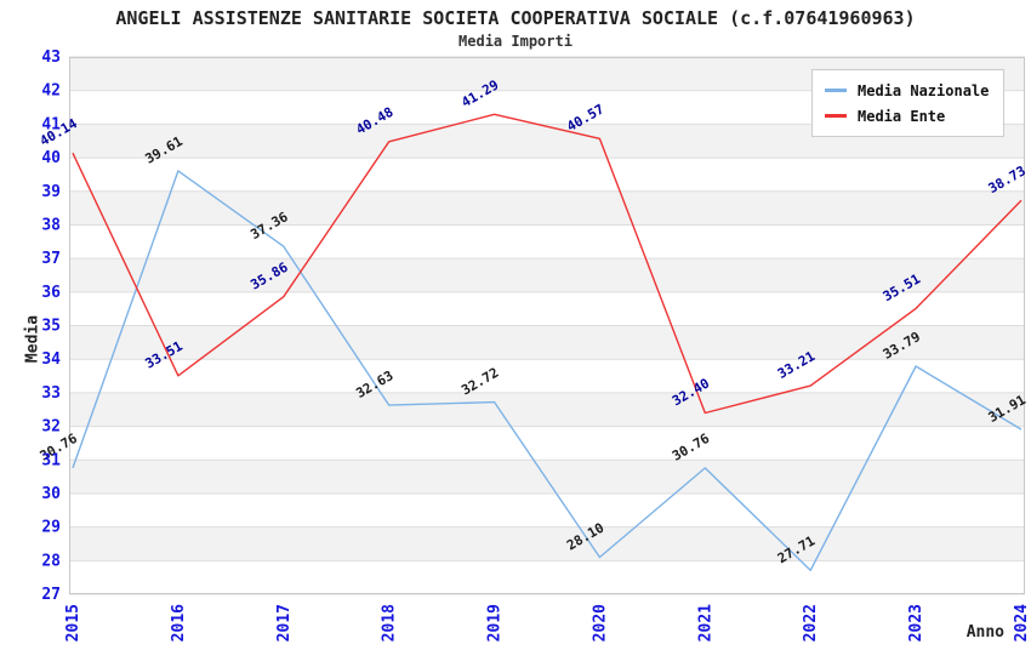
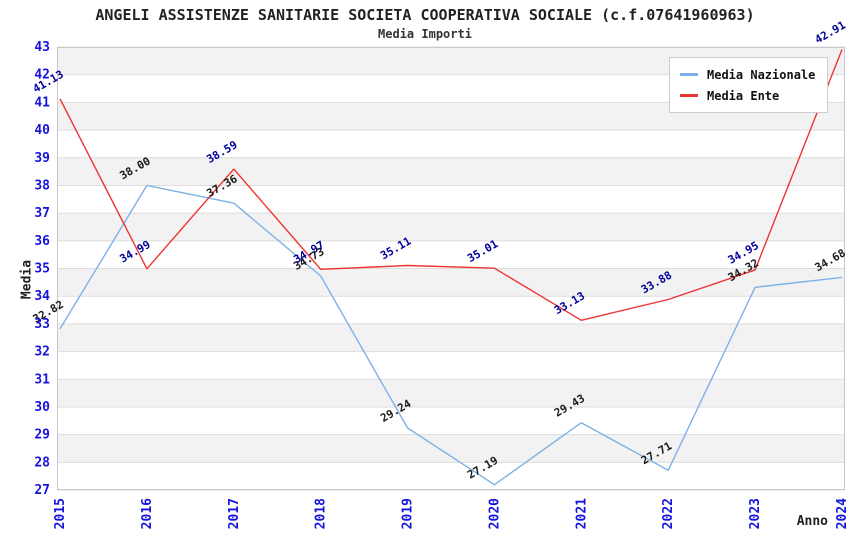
Media Nazionale/2015: 30.76 -> 32.82
Media Ente/2015: 40.14 -> 41.13
Media Nazionale/2016: 39.61 -> 38.00
Media Ente/2016: 33.51 -> 34.99
Media Ente/2017: 35.86 -> 38.59
Media Nazionale/2018: 32.63 -> 34.73
Media Ente/2018: 40.48 -> 34.97
Media Nazionale/2019: 32.72 -> 29.24
Media Ente/2019: 41.29 -> 35.11
Media Nazionale/2020: 28.10 -> 27.19
Media Ente/2020: 40.57 -> 35.01
Media Nazionale/2021: 30.76 -> 29.43
Media Ente/2021: 32.40 -> 33.13
Media Ente/2022: 33.21 -> 33.88
Media Nazionale/2023: 33.79 -> 34.32
Media Ente/2023: 35.51 -> 34.95
Media Nazionale/2024: 31.91 -> 34.68
Media Ente/2024: 38.73 -> 42.91
